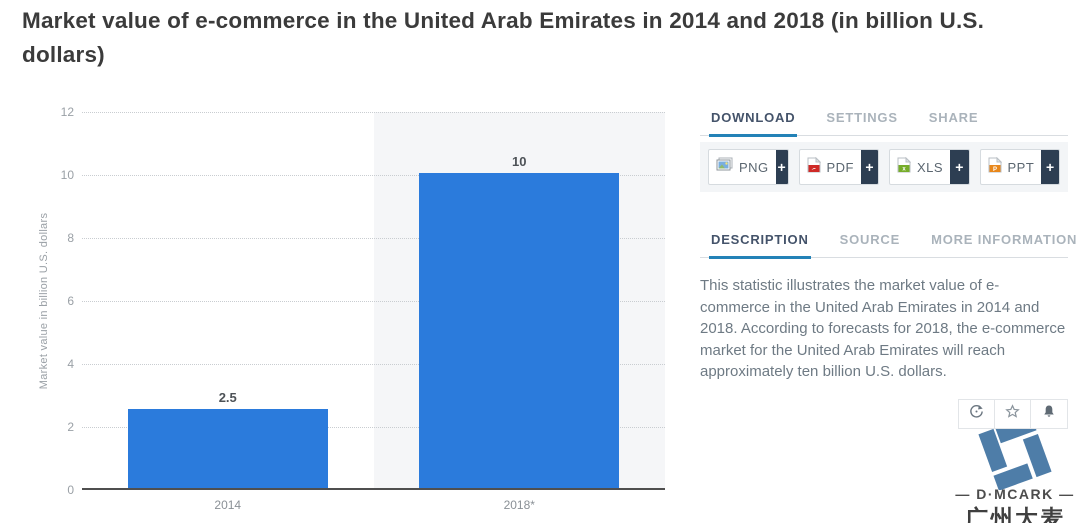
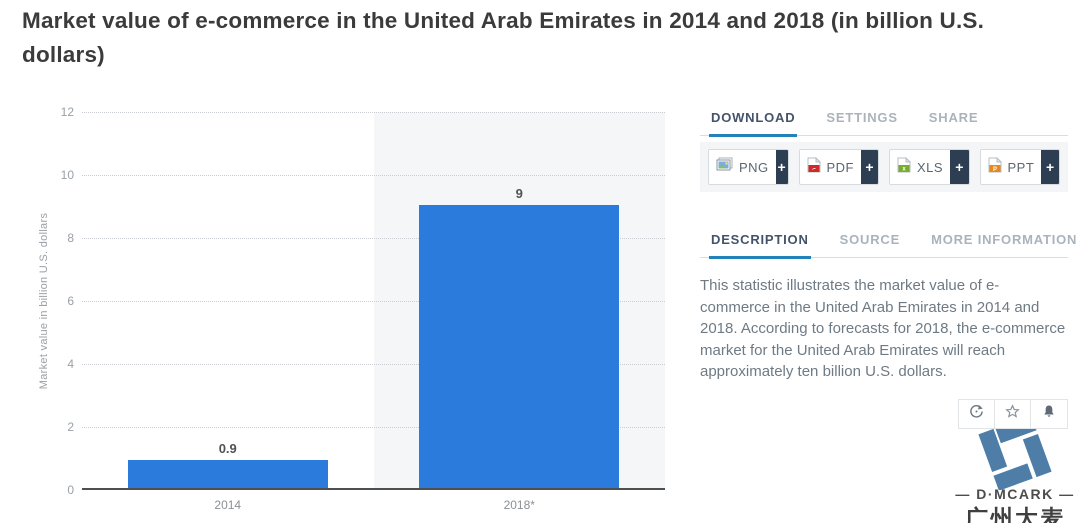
2014: 2.5 -> 0.9
2018*: 10 -> 9
